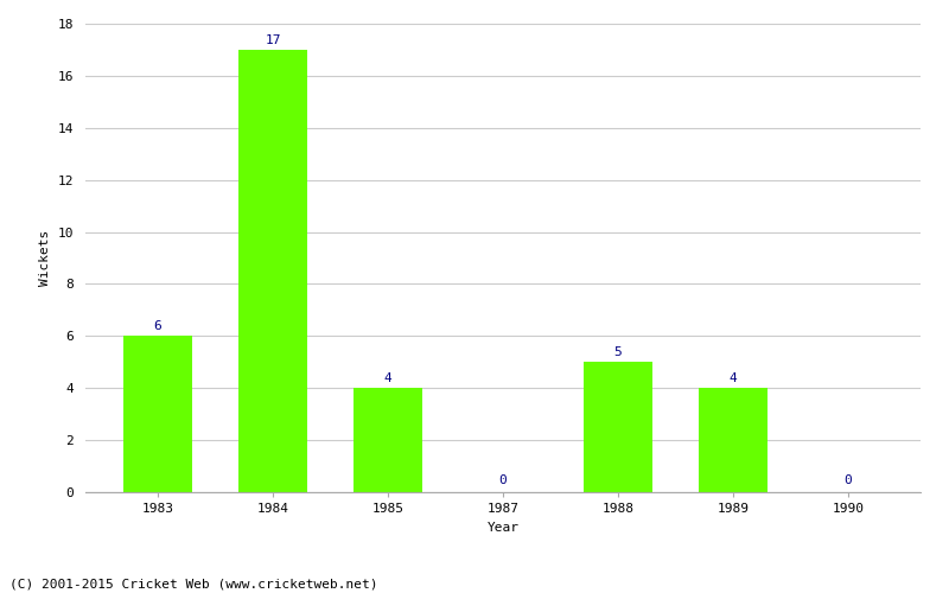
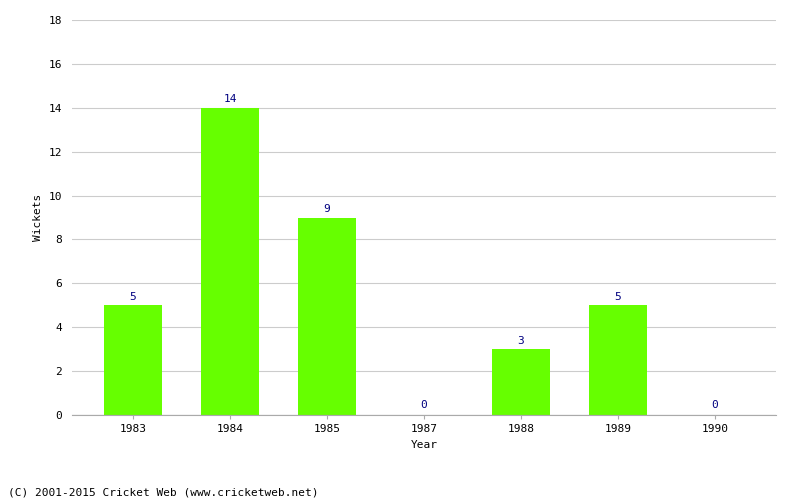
1983: 6 -> 5
1984: 17 -> 14
1985: 4 -> 9
1988: 5 -> 3
1989: 4 -> 5
